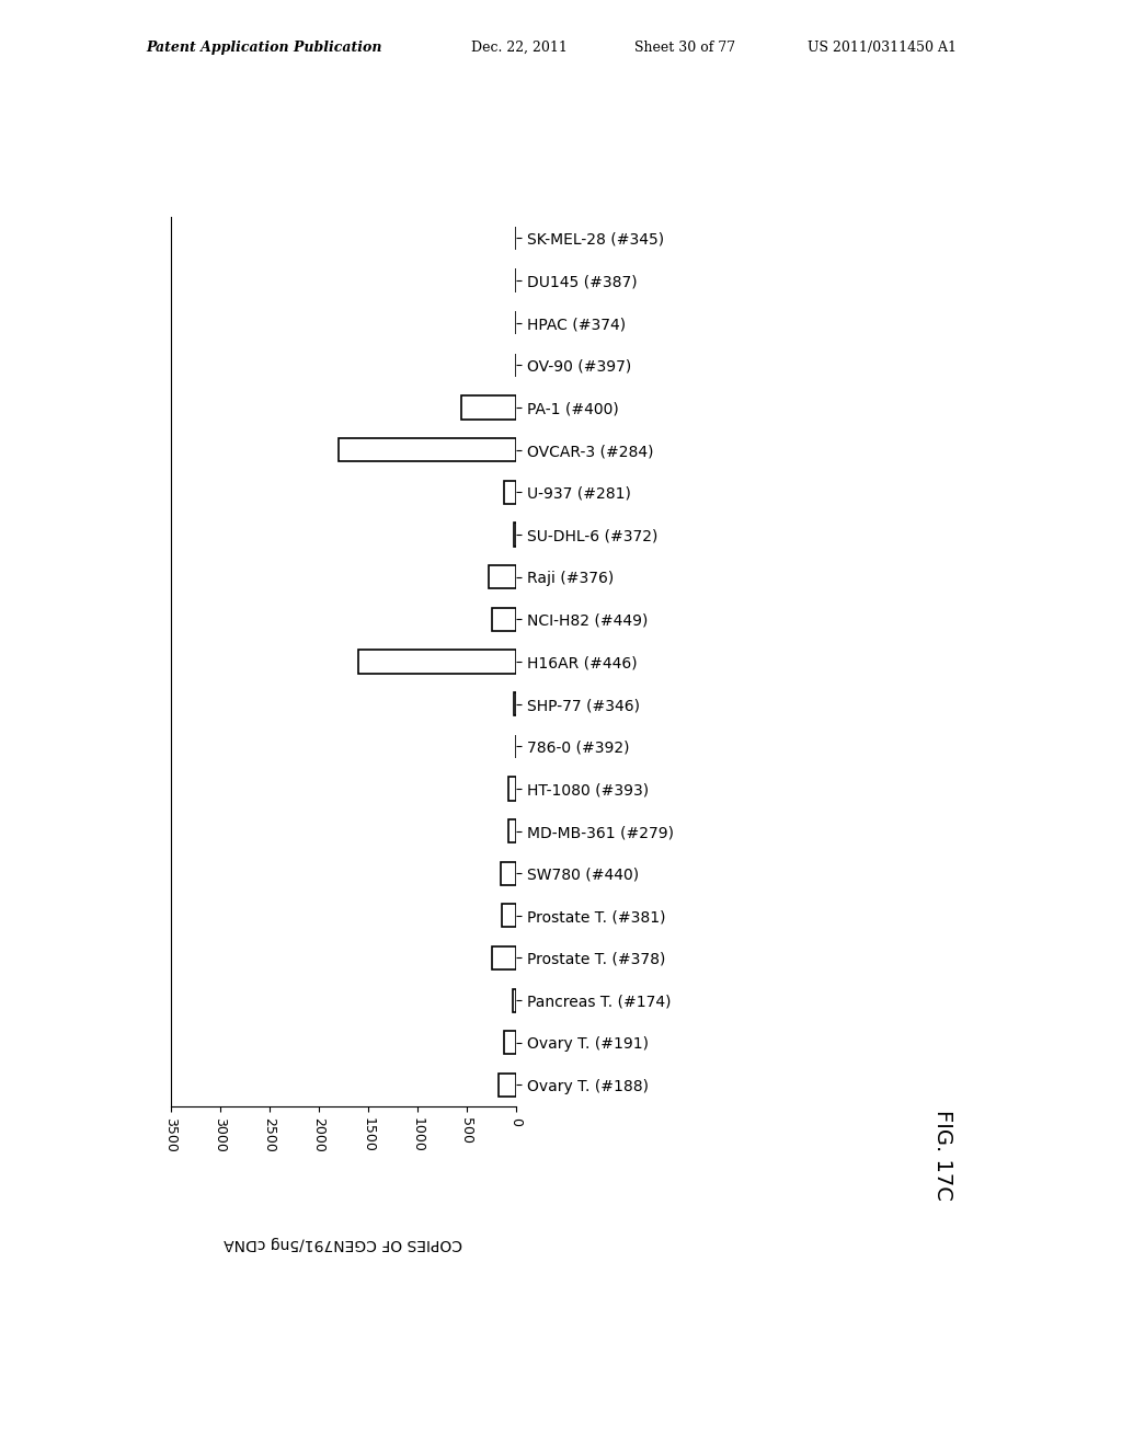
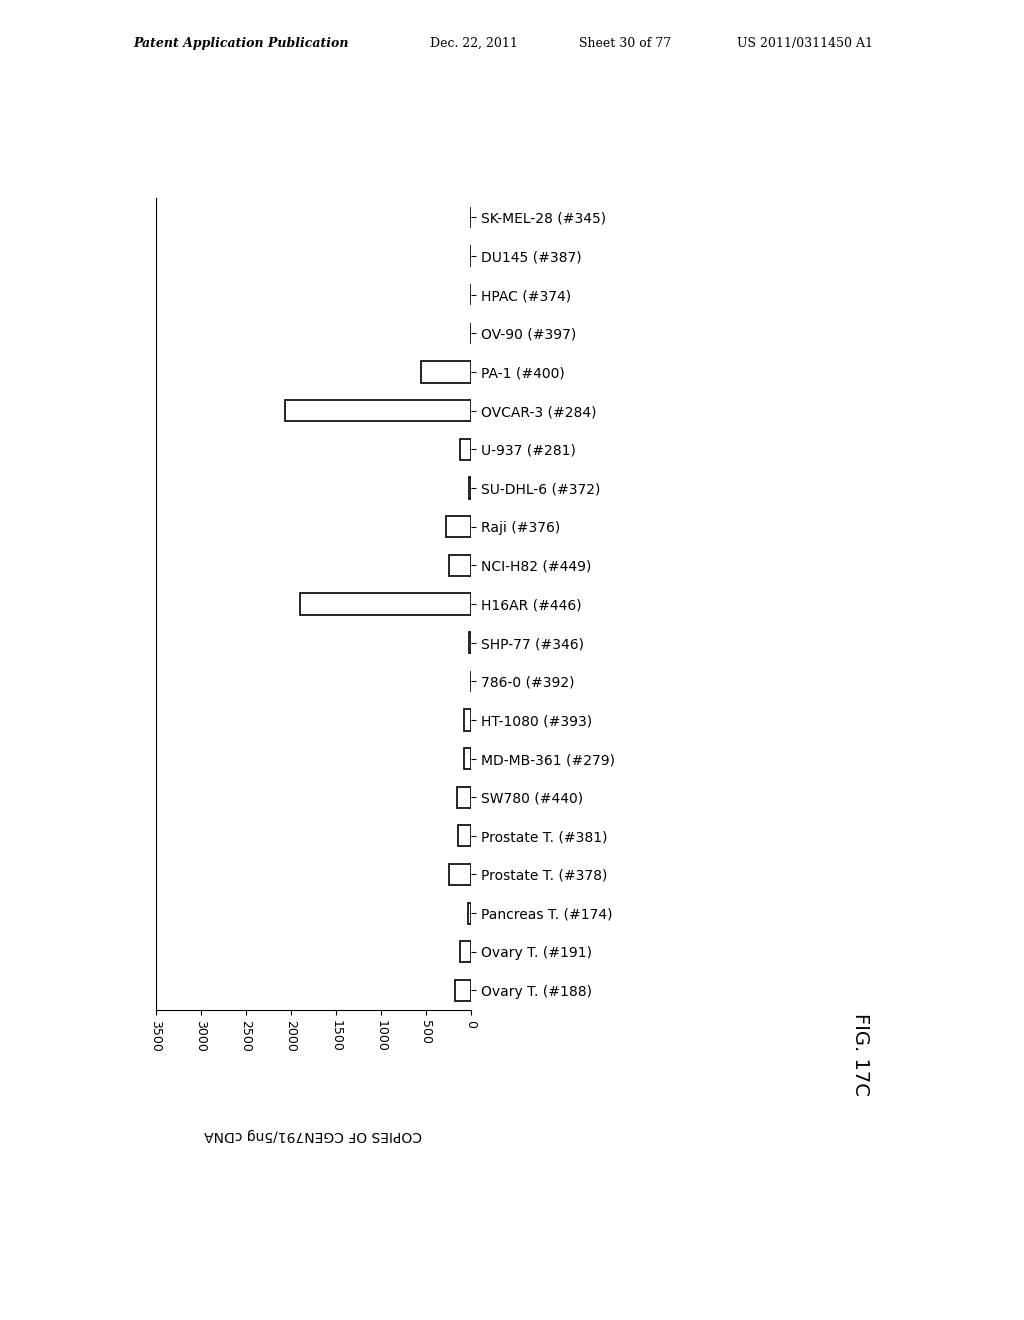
OVCAR-3 (#284): 1800 -> 2060
H16AR (#446): 1600 -> 1900
